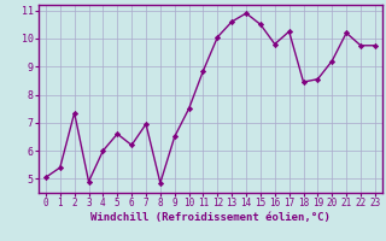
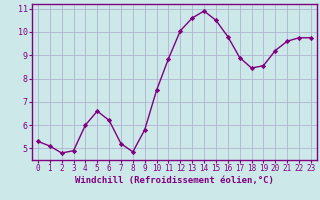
0: 5.05 -> 5.30
1: 5.40 -> 5.10
2: 7.35 -> 4.80
7: 6.95 -> 5.20
9: 6.50 -> 5.80
17: 10.25 -> 8.90
21: 10.20 -> 9.60
